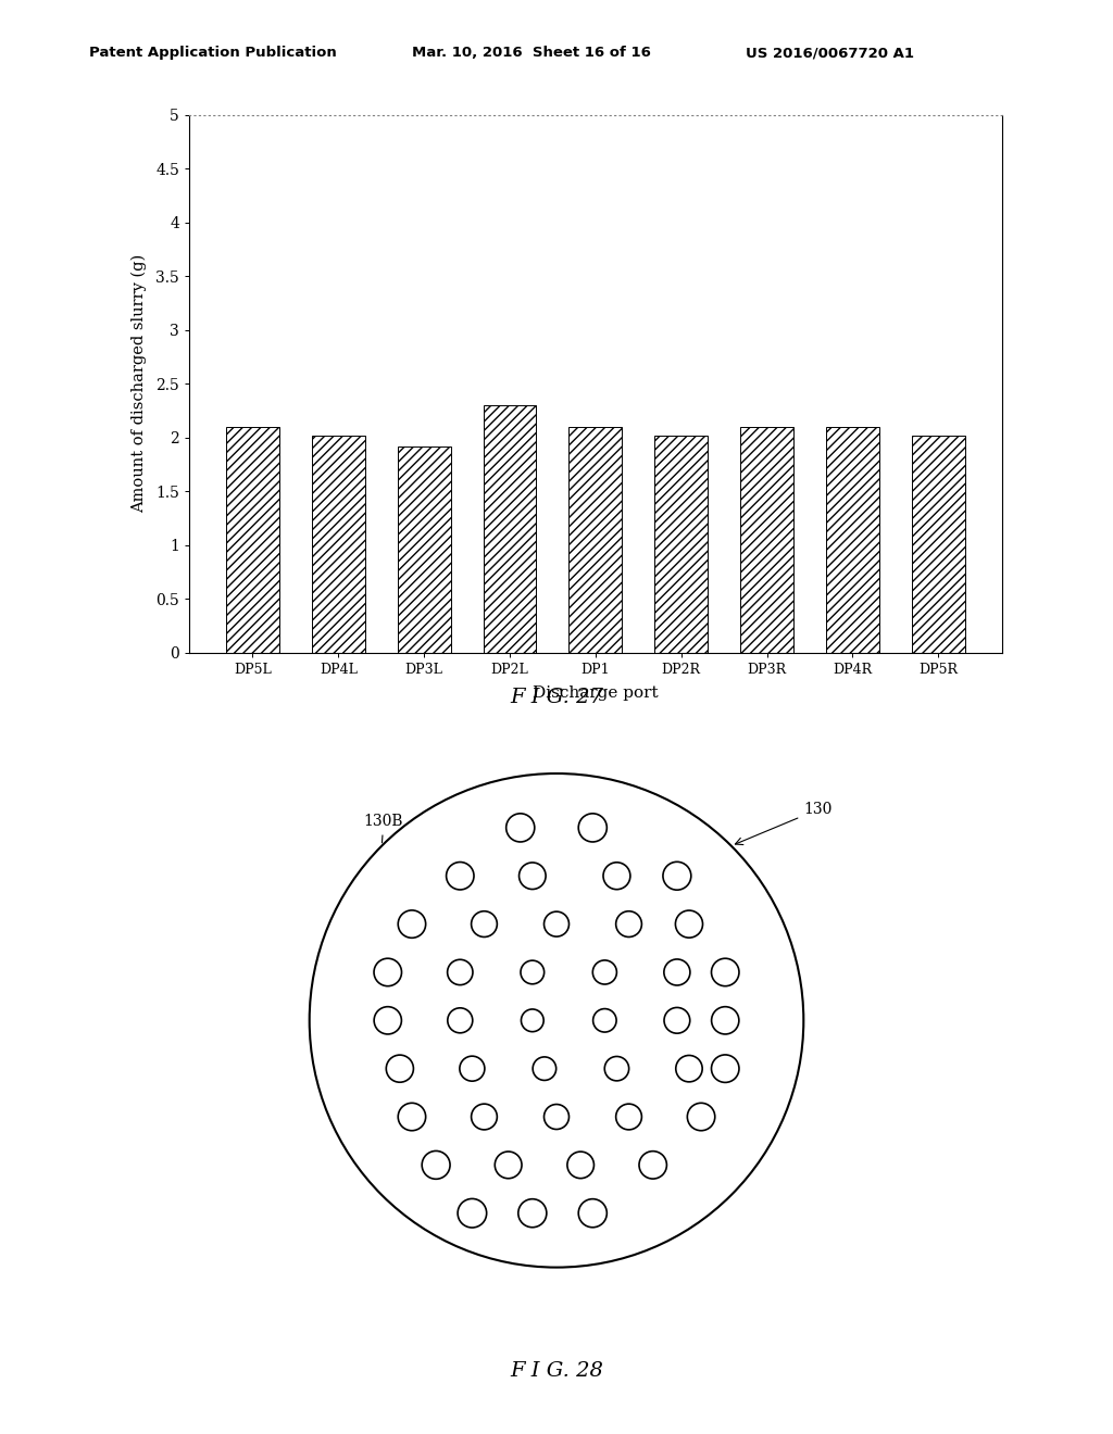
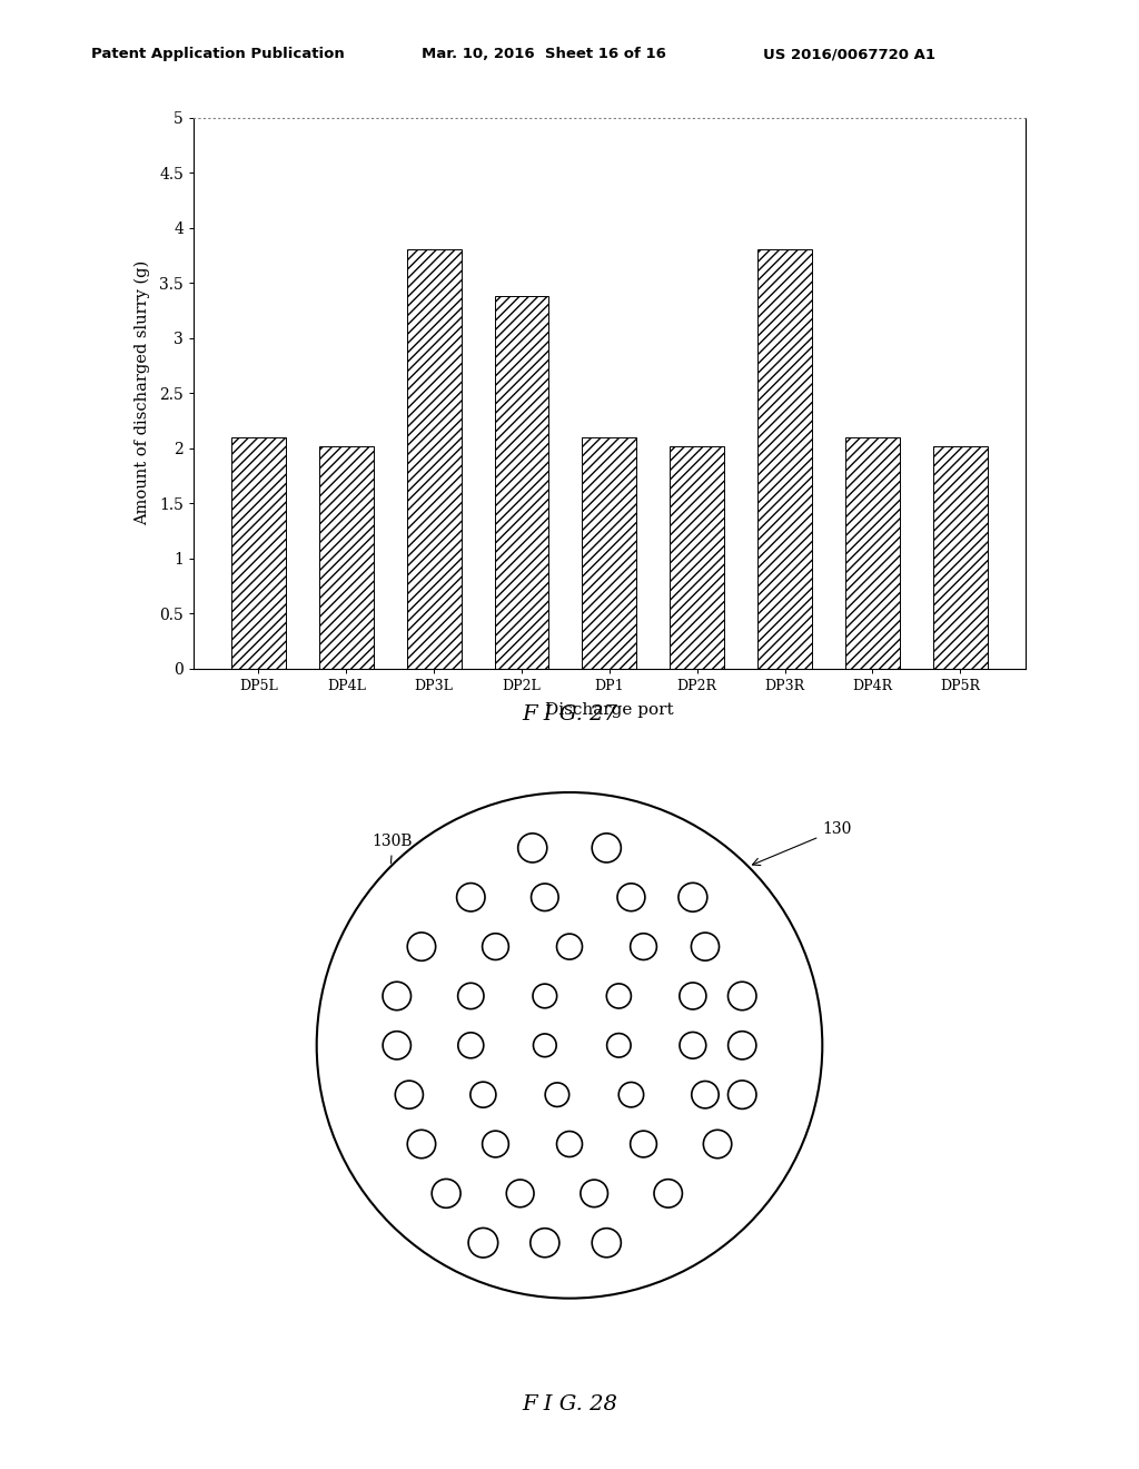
DP3L: 1.92 -> 3.80
DP2L: 2.30 -> 3.38
DP3R: 2.10 -> 3.80
